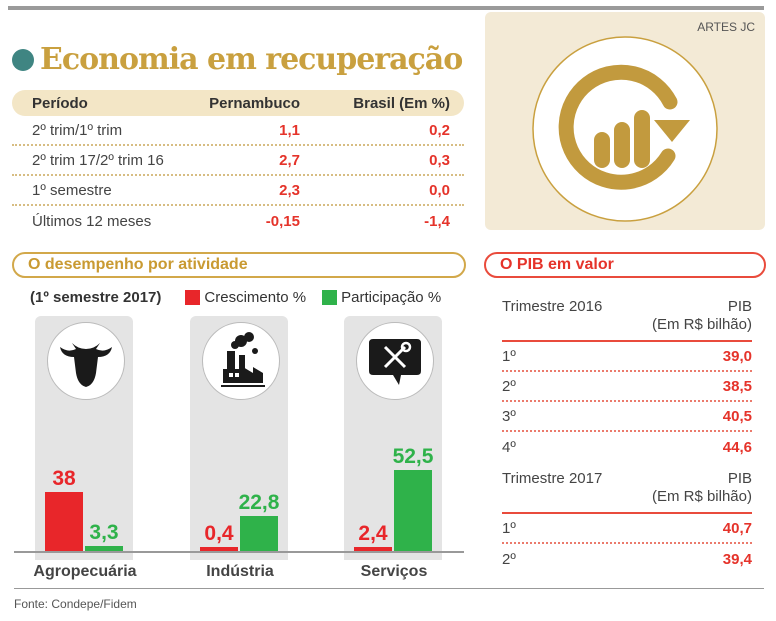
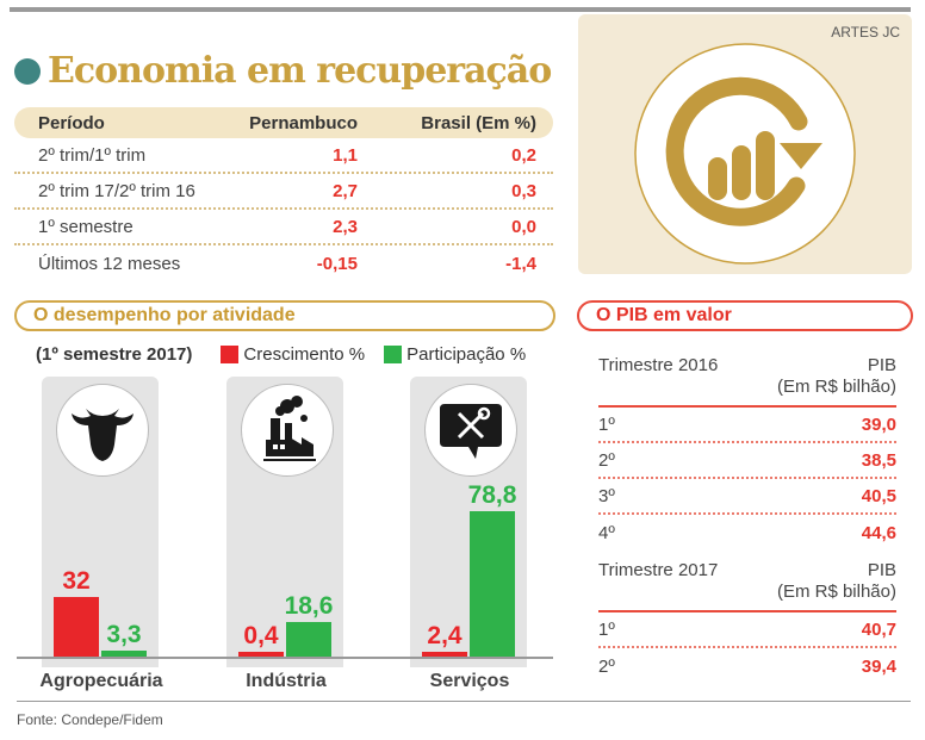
Crescimento %/Agropecuária: 38 -> 32
Participação %/Indústria: 22,8 -> 18,6
Participação %/Serviços: 52,5 -> 78,8
